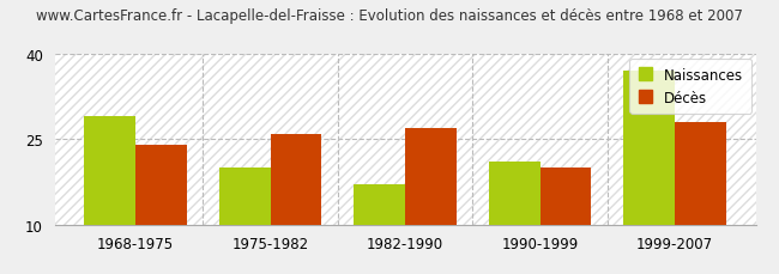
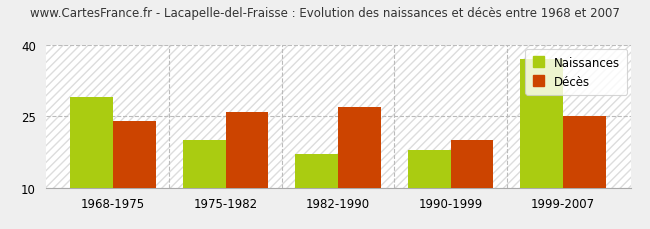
Naissances/1990-1999: 21 -> 18
Décès/1999-2007: 28 -> 25
